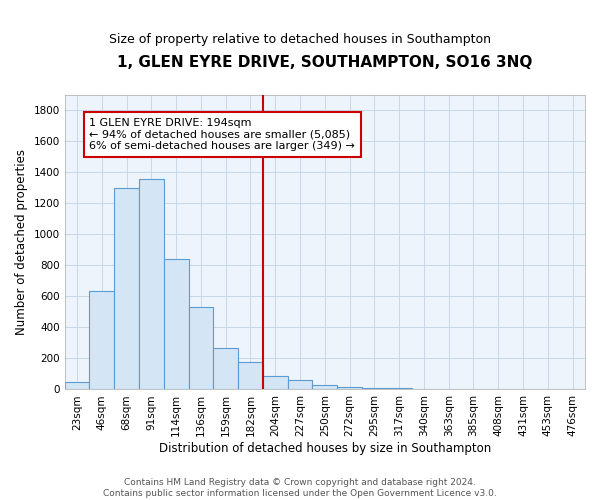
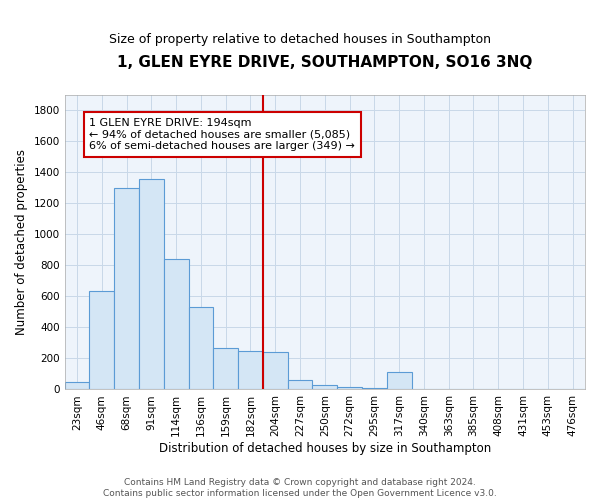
182sqm: 180 -> 250
204sqm: 80 -> 240
317sqm: 10 -> 110
